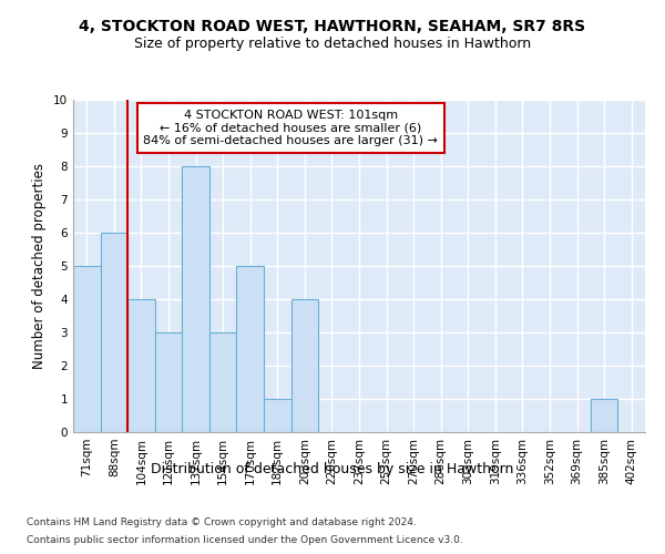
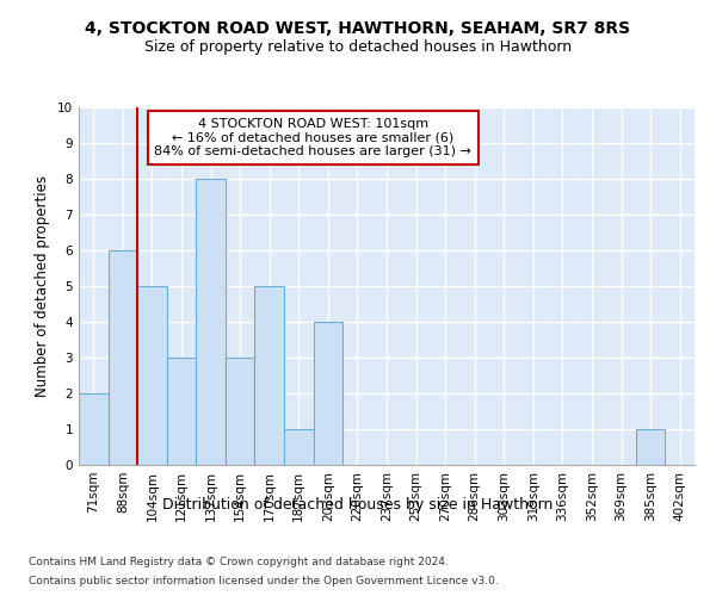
71sqm: 5 -> 2
104sqm: 4 -> 5
